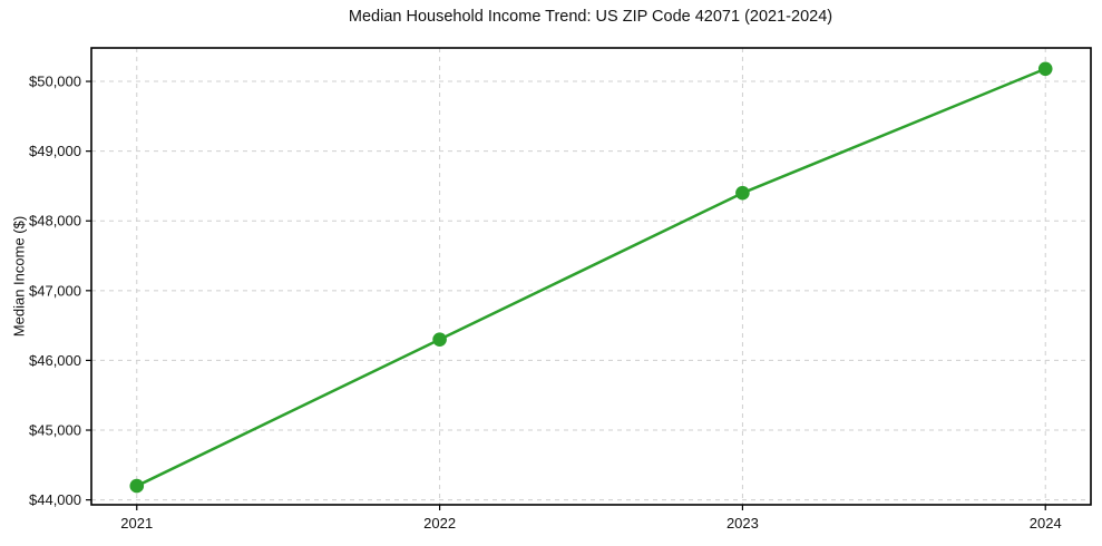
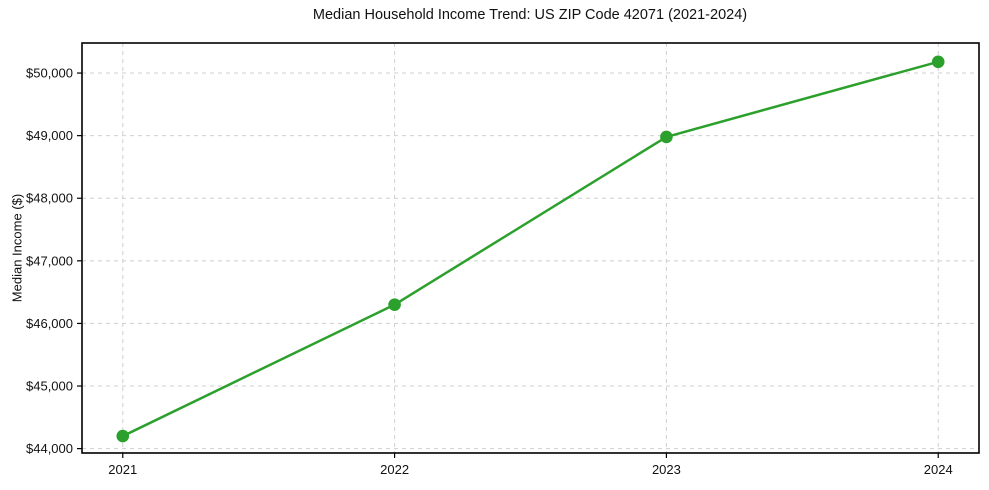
2023: $48400 -> $49000
